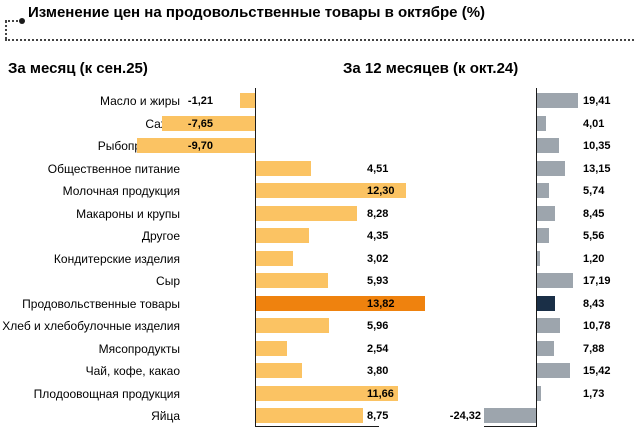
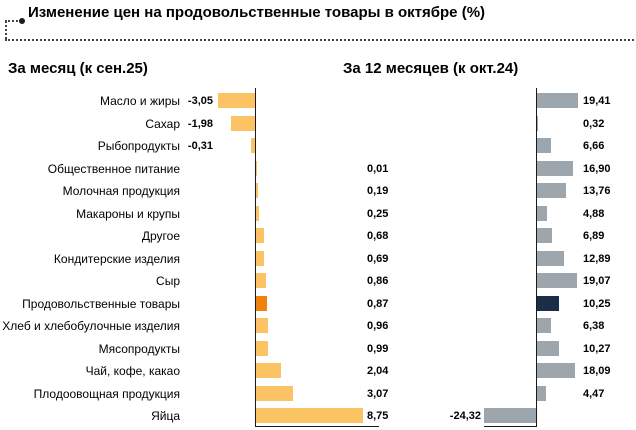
За месяц (к сен.25)/Масло и жиры: -1,21 -> -3,05
За месяц (к сен.25)/Сахар: -7,65 -> -1,98
За 12 месяцев (к окт.24)/Сахар: 4,01 -> 0,32
За месяц (к сен.25)/Рыбопродукты: -9,70 -> -0,31
За 12 месяцев (к окт.24)/Рыбопродукты: 10,35 -> 6,66
За месяц (к сен.25)/Общественное питание: 4,51 -> 0,01
За 12 месяцев (к окт.24)/Общественное питание: 13,15 -> 16,90
За месяц (к сен.25)/Молочная продукция: 12,30 -> 0,19
За 12 месяцев (к окт.24)/Молочная продукция: 5,74 -> 13,76
За месяц (к сен.25)/Макароны и крупы: 8,28 -> 0,25
За 12 месяцев (к окт.24)/Макароны и крупы: 8,45 -> 4,88
За месяц (к сен.25)/Другое: 4,35 -> 0,68
За 12 месяцев (к окт.24)/Другое: 5,56 -> 6,89
За месяц (к сен.25)/Кондитерские изделия: 3,02 -> 0,69
За 12 месяцев (к окт.24)/Кондитерские изделия: 1,20 -> 12,89
За месяц (к сен.25)/Сыр: 5,93 -> 0,86
За 12 месяцев (к окт.24)/Сыр: 17,19 -> 19,07
За месяц (к сен.25)/Продовольственные товары: 13,82 -> 0,87
За 12 месяцев (к окт.24)/Продовольственные товары: 8,43 -> 10,25
За месяц (к сен.25)/Хлеб и хлебобулочные изделия: 5,96 -> 0,96
За 12 месяцев (к окт.24)/Хлеб и хлебобулочные изделия: 10,78 -> 6,38
За месяц (к сен.25)/Мясопродукты: 2,54 -> 0,99
За 12 месяцев (к окт.24)/Мясопродукты: 7,88 -> 10,27
За месяц (к сен.25)/Чай, кофе, какао: 3,80 -> 2,04
За 12 месяцев (к окт.24)/Чай, кофе, какао: 15,42 -> 18,09
За месяц (к сен.25)/Плодоовощная продукция: 11,66 -> 3,07
За 12 месяцев (к окт.24)/Плодоовощная продукция: 1,73 -> 4,47
